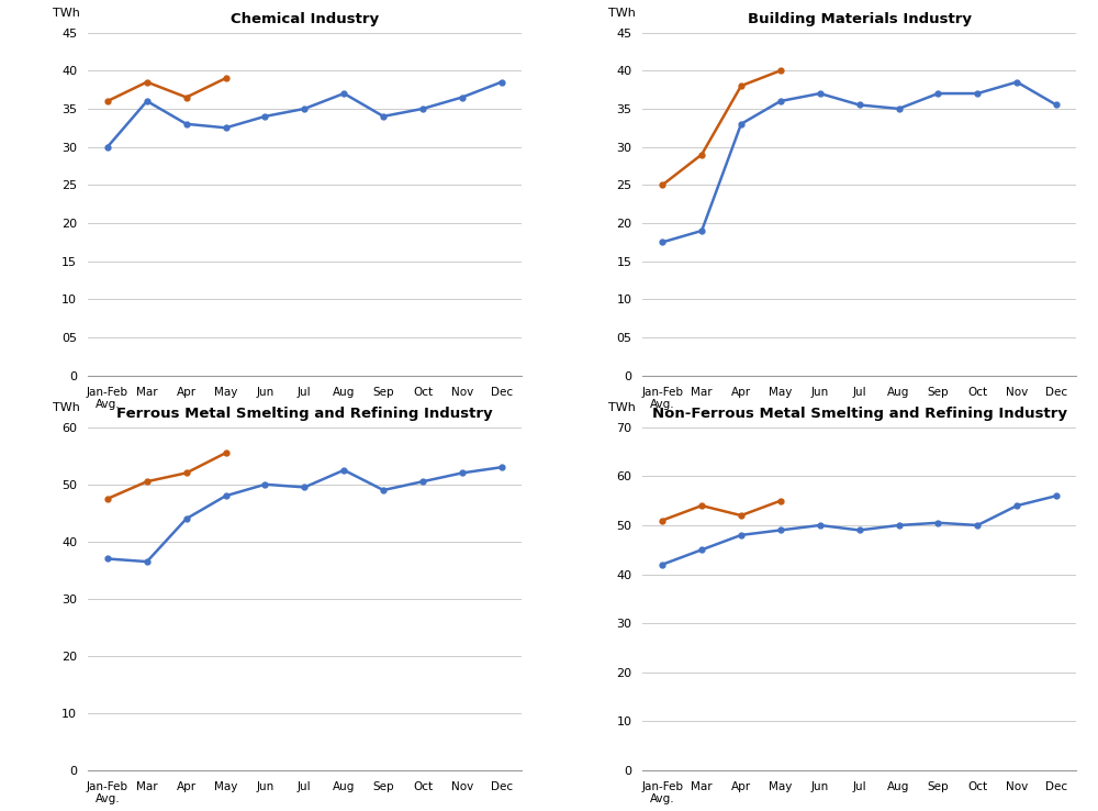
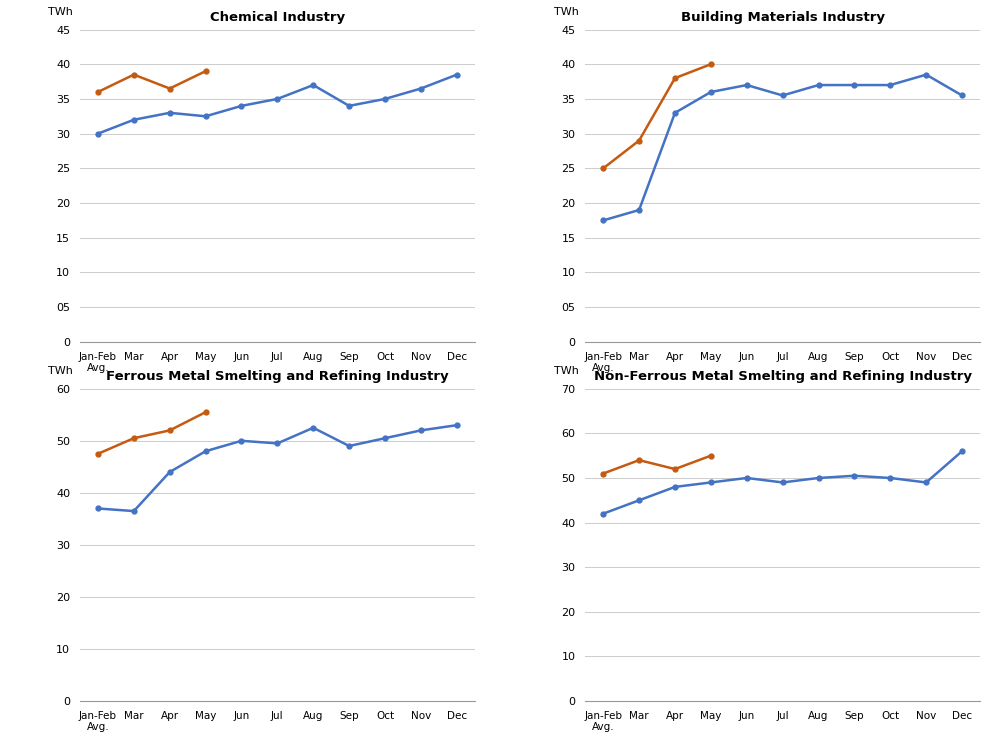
Chemical Industry/Year 2020/Mar: 36.0 -> 32.0
Building Materials Industry/Year 2020/Aug: 35.0 -> 37.0
Non-Ferrous Metal Smelting and Refining Industry/Year 2020/Nov: 54.0 -> 49.0
